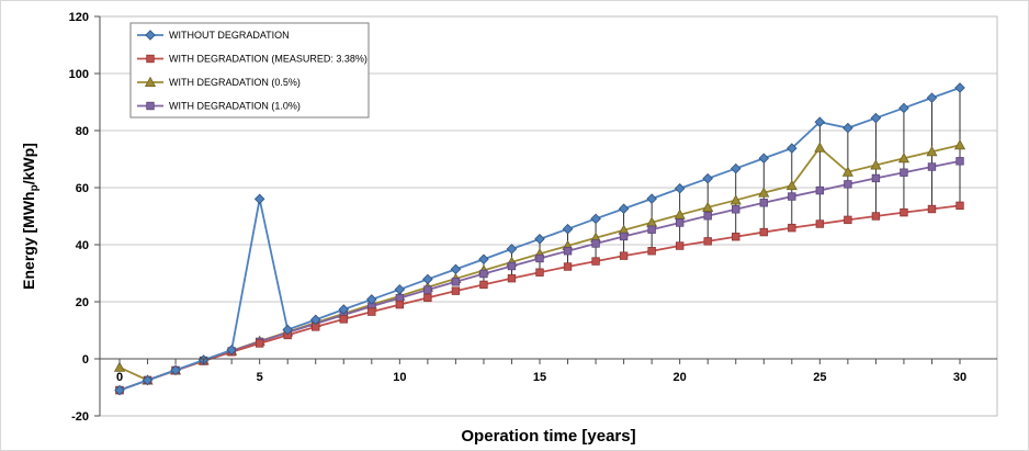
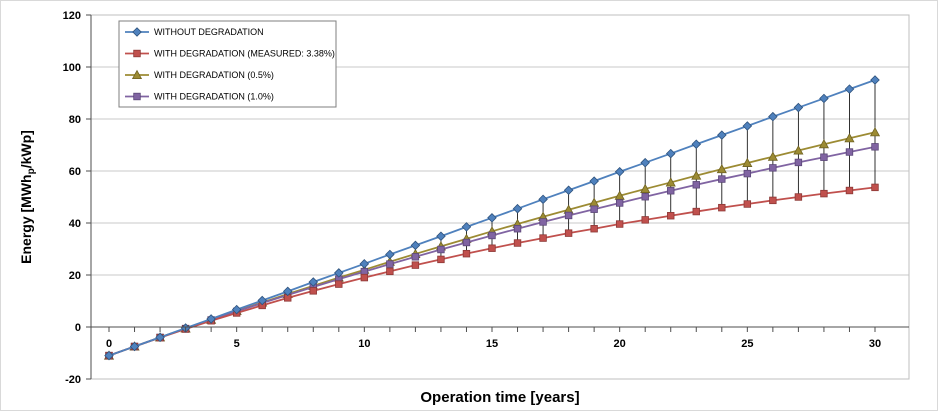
WITH DEGRADATION (0.5%)/0: -3 -> -11
WITHOUT DEGRADATION/5: 56 -> 7
WITHOUT DEGRADATION/25: 83 -> 77
WITH DEGRADATION (0.5%)/25: 74 -> 63
